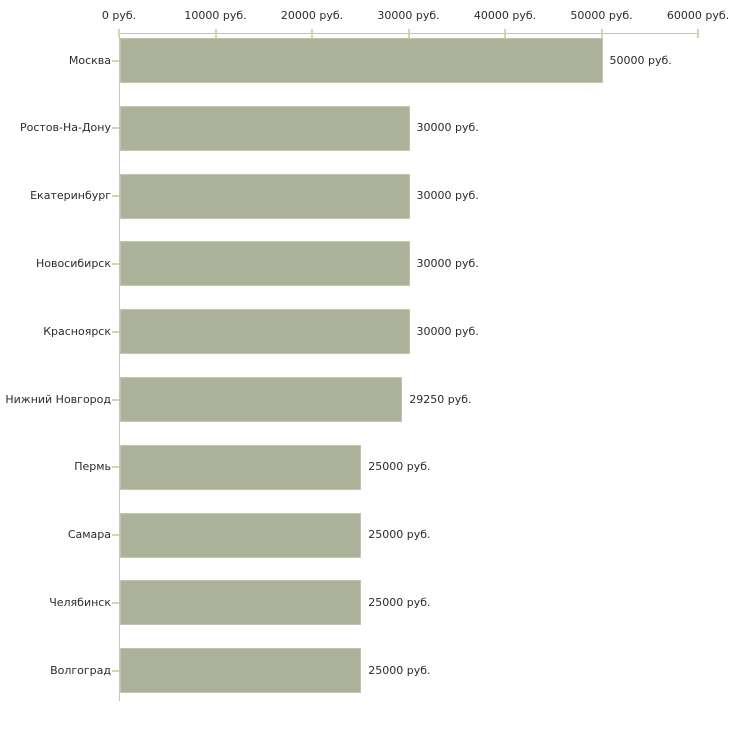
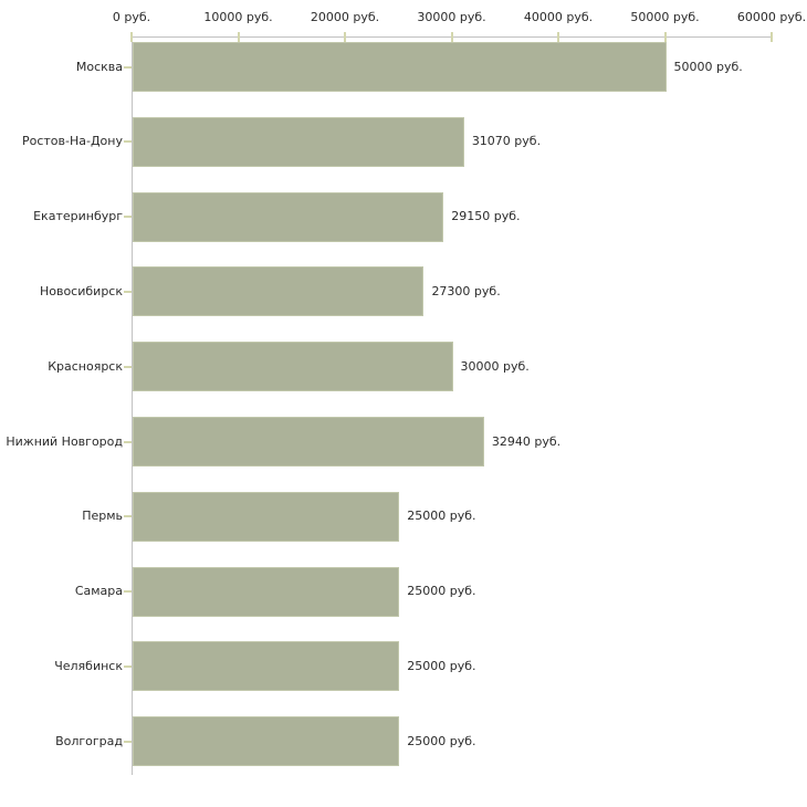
Ростов-На-Дону: 30000 -> 31070
Екатеринбург: 30000 -> 29150
Новосибирск: 30000 -> 27300
Нижний Новгород: 29250 -> 32940
